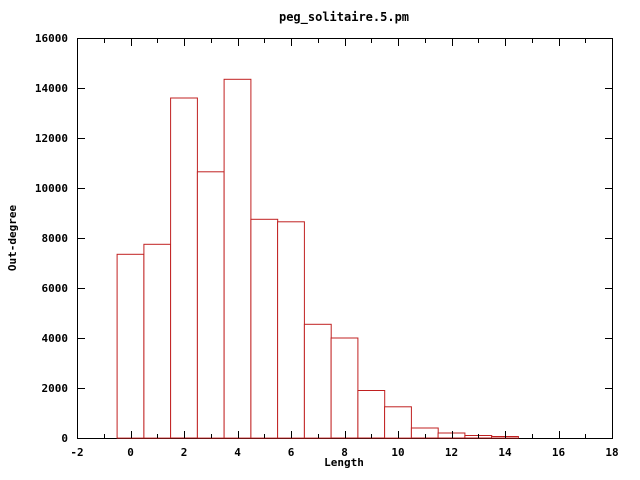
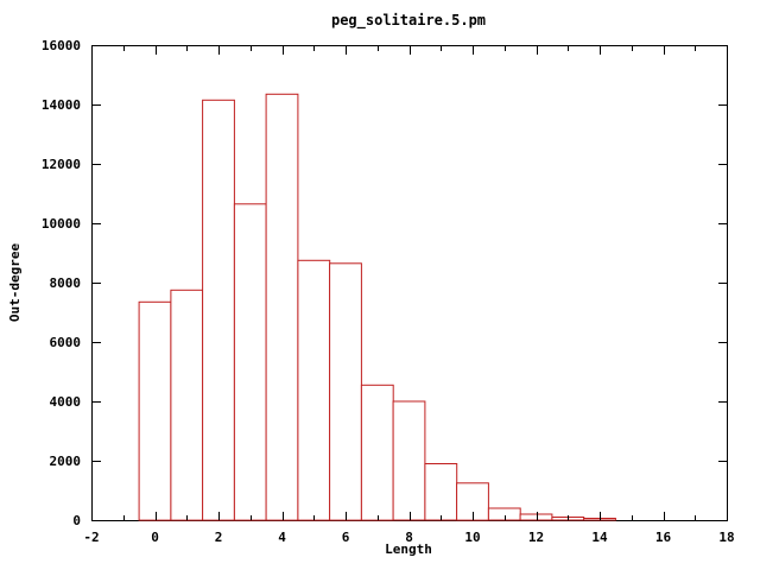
2: 13600 -> 14200
